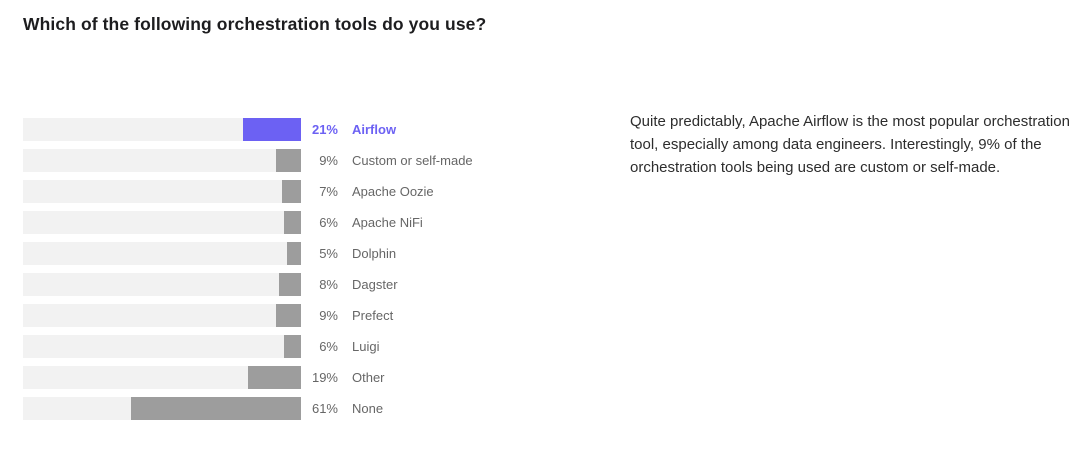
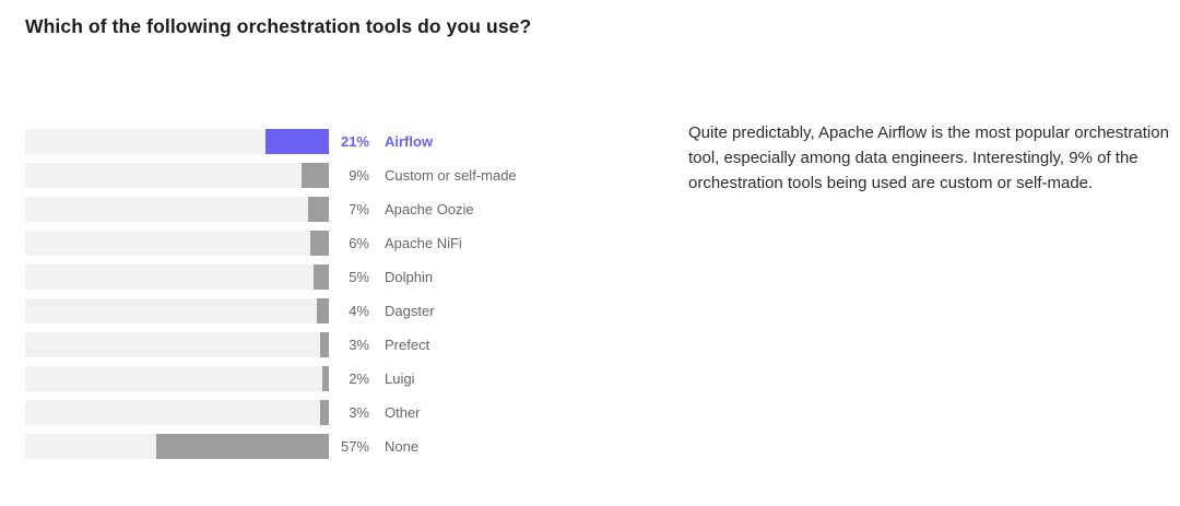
Dagster: 8% -> 4%
Prefect: 9% -> 3%
Luigi: 6% -> 2%
Other: 19% -> 3%
None: 61% -> 57%
